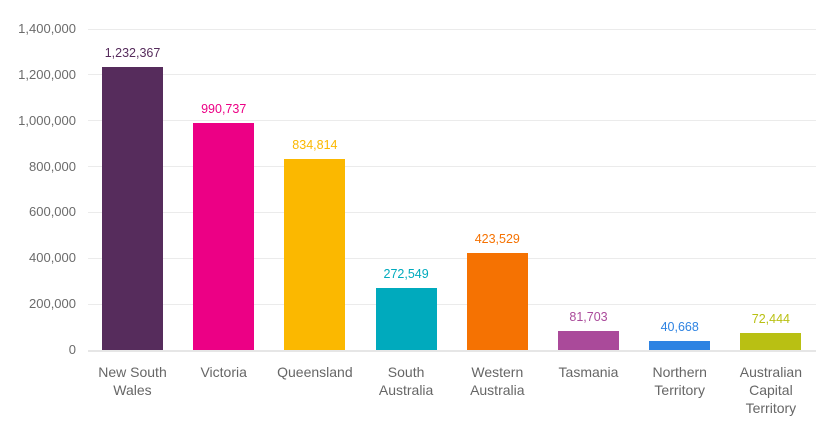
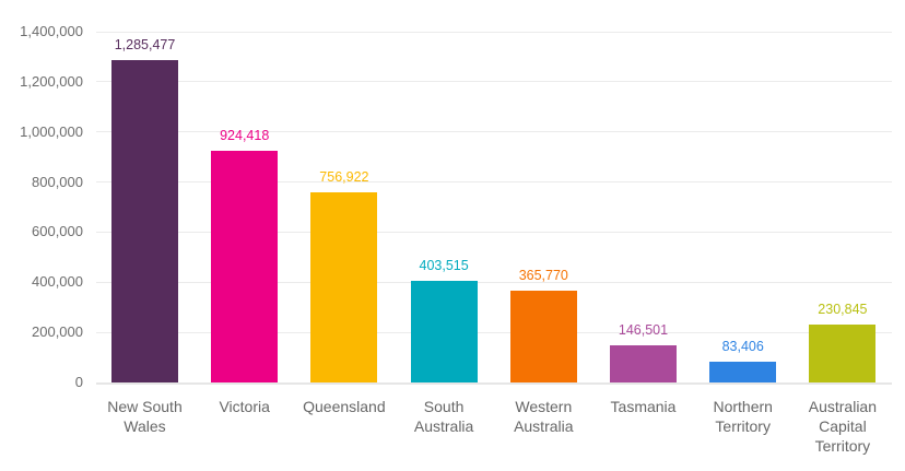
New South Wales: 1,232,367 -> 1,285,477
Victoria: 990,737 -> 924,418
Queensland: 834,814 -> 756,922
South Australia: 272,549 -> 403,515
Western Australia: 423,529 -> 365,770
Tasmania: 81,703 -> 146,501
Northern Territory: 40,668 -> 83,406
Australian Capital Territory: 72,444 -> 230,845
